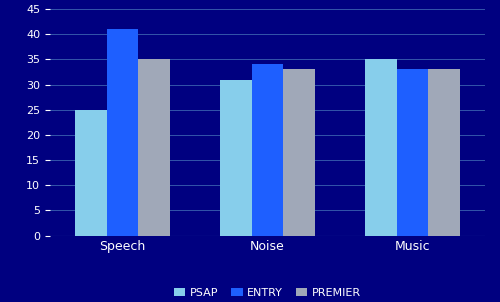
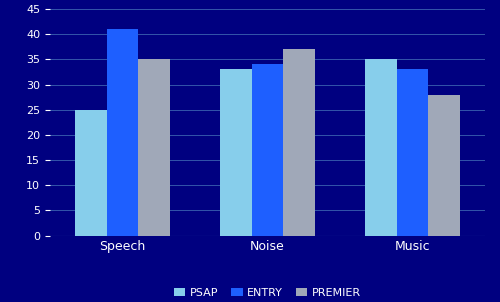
PSAP/Noise: 31 -> 33
PREMIER/Noise: 33 -> 37
PREMIER/Music: 33 -> 28
